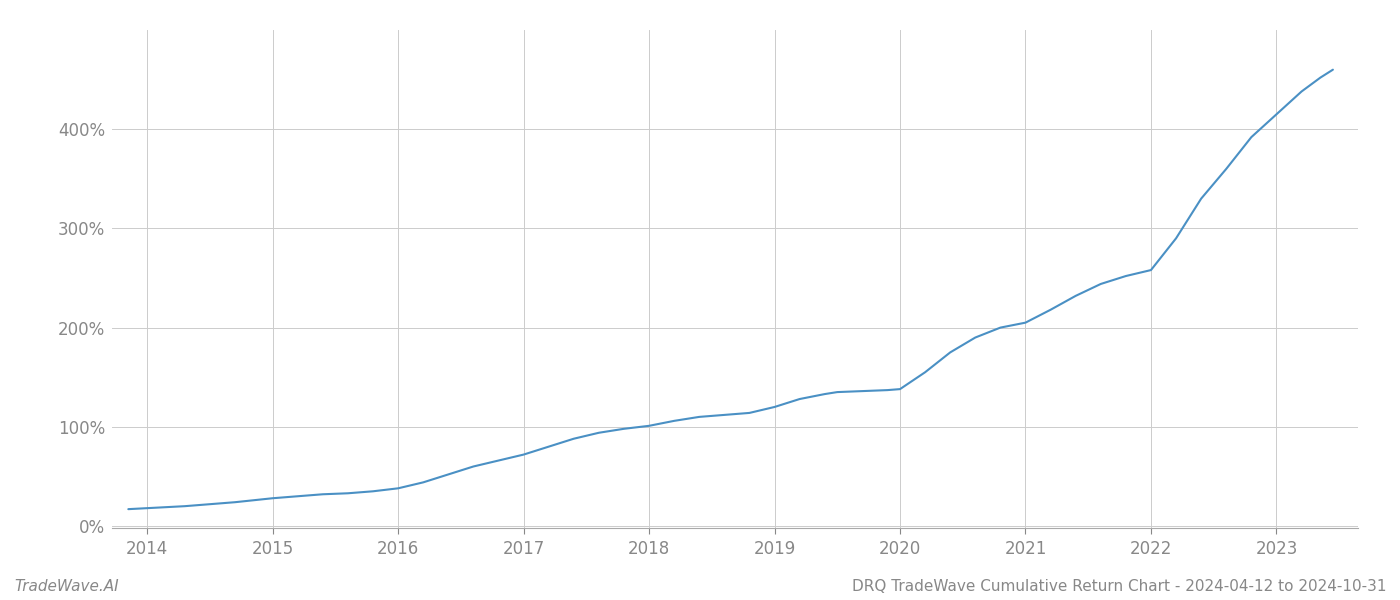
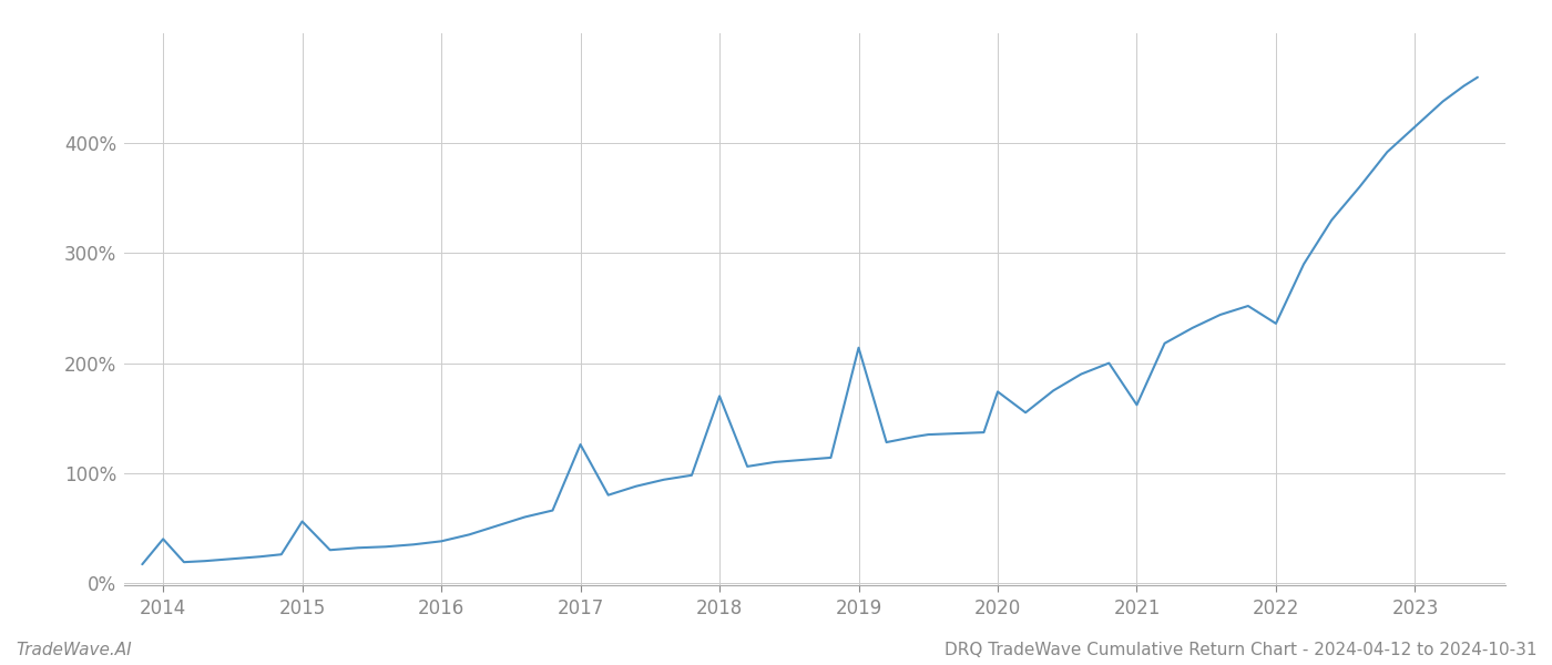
2014: 18% -> 40%
2015: 28% -> 56%
2017: 72% -> 126%
2018: 101% -> 170%
2019: 120% -> 214%
2020: 138% -> 174%
2021: 205% -> 162%
2022: 258% -> 236%
